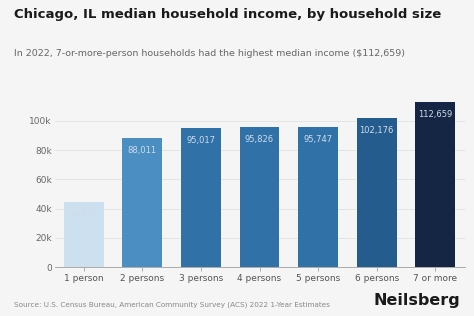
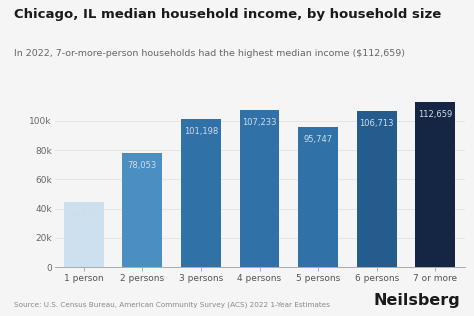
2 persons: 88,011 -> 78,053
3 persons: 95,017 -> 101,198
4 persons: 95,826 -> 107,233
6 persons: 102,176 -> 106,713
